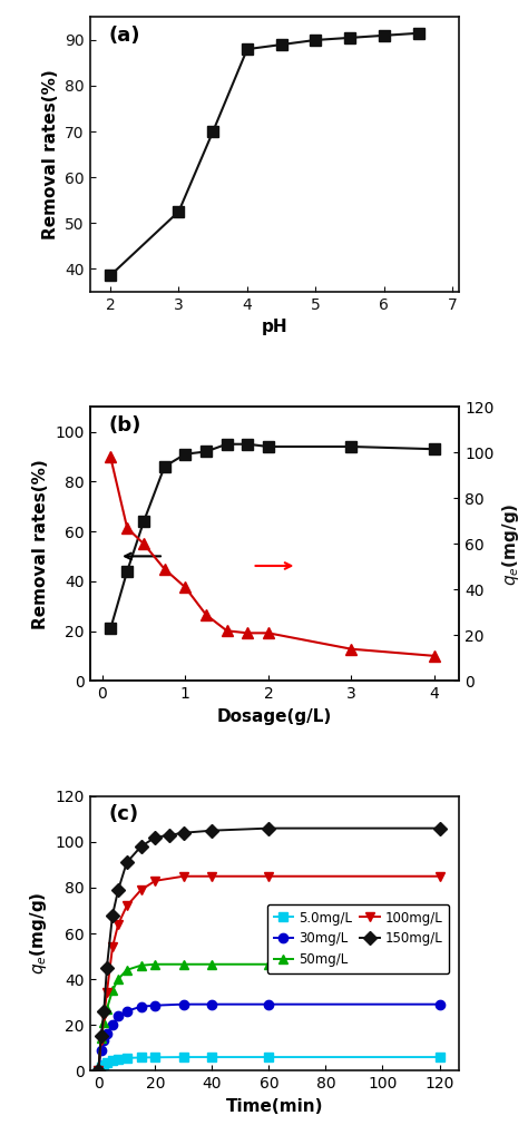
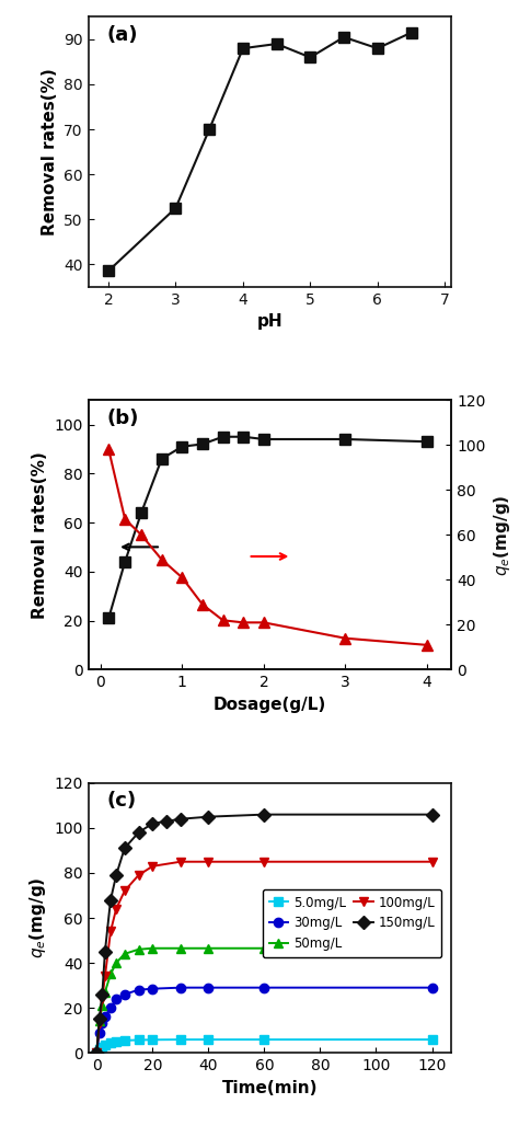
5: 90.0 -> 86.0
6: 91.0 -> 88.0
